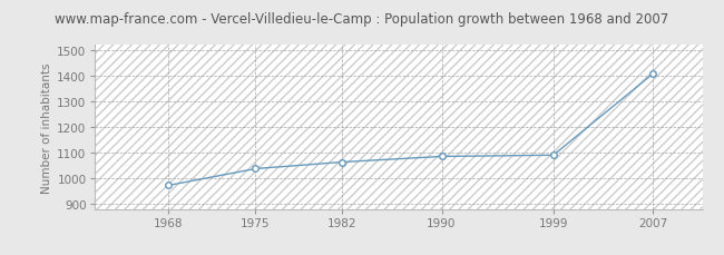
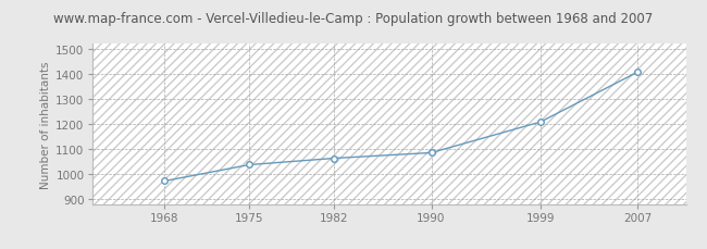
1999: 1090 -> 1208
